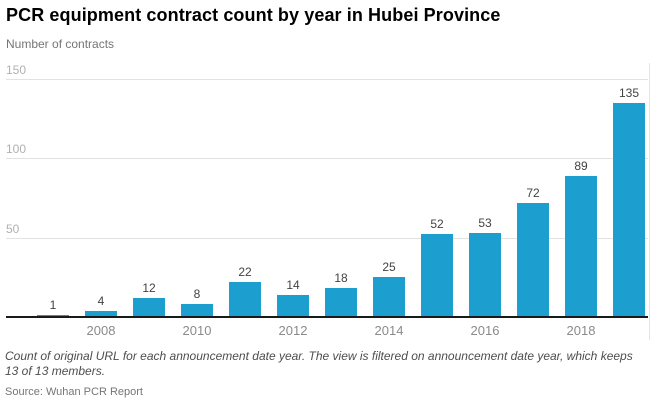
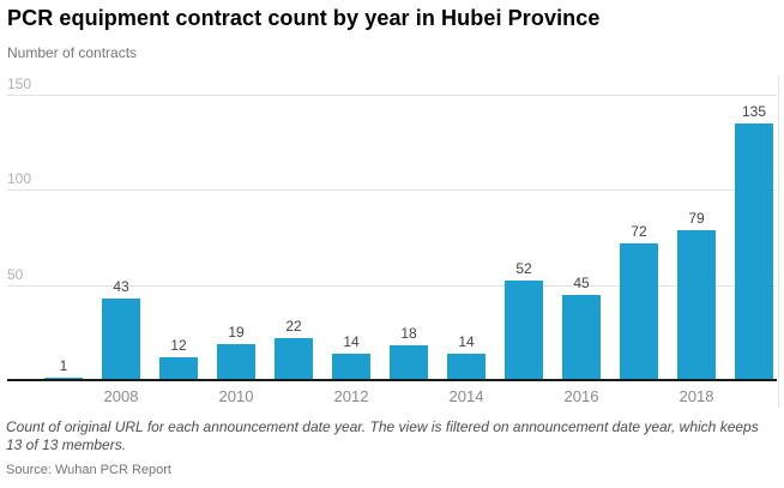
2008: 4 -> 43
2010: 8 -> 19
2014: 25 -> 14
2016: 53 -> 45
2018: 89 -> 79
